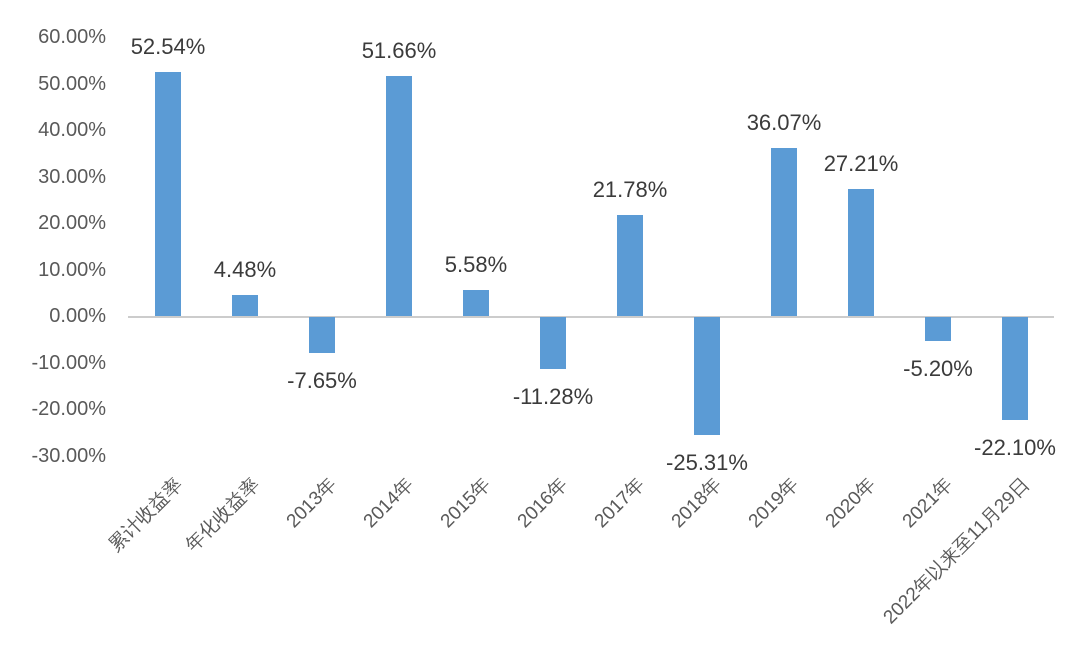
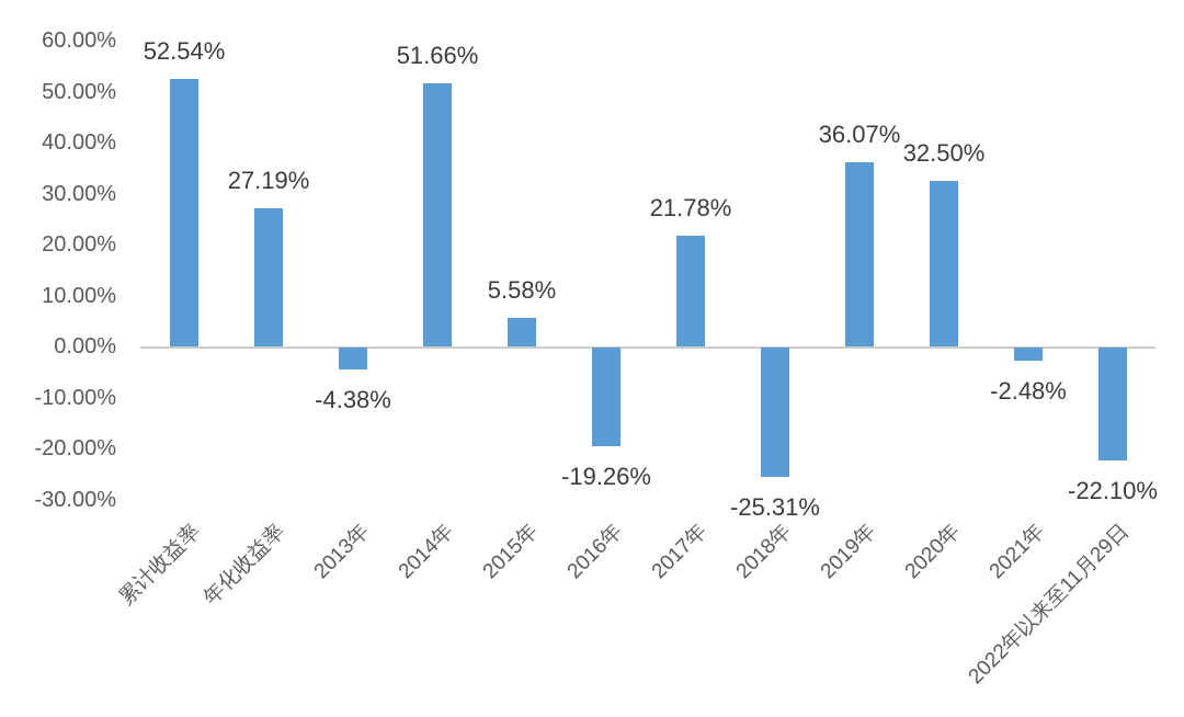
年化收益率: 4.48% -> 27.19%
2013年: -7.65% -> -4.38%
2016年: -11.28% -> -19.26%
2020年: 27.21% -> 32.50%
2021年: -5.20% -> -2.48%
